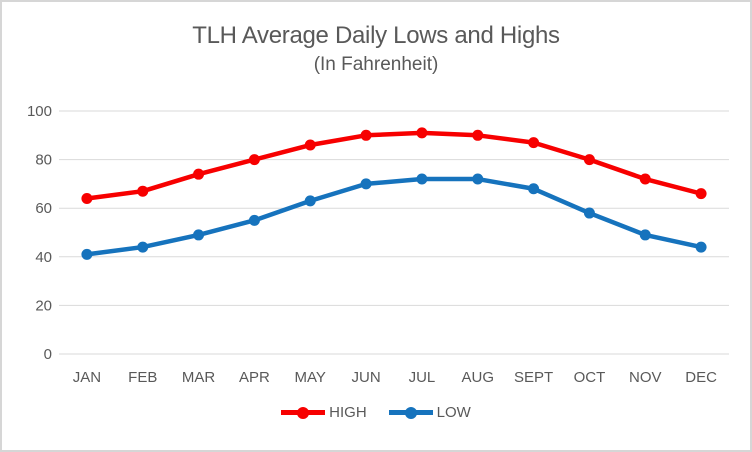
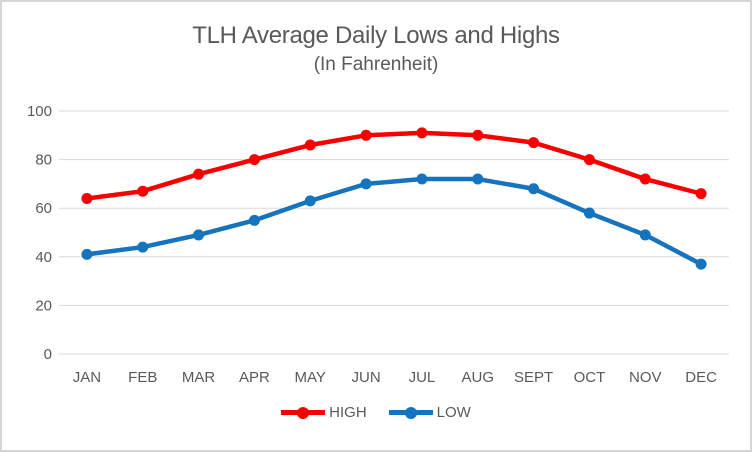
LOW/DEC: 44 -> 37
